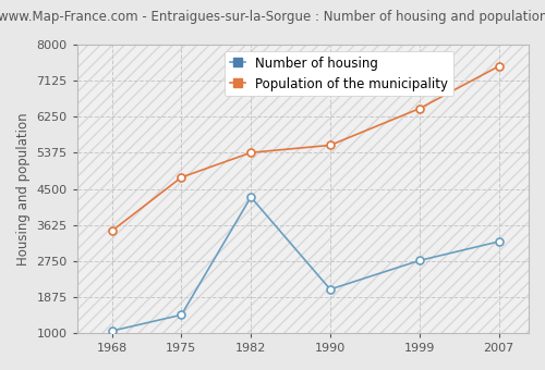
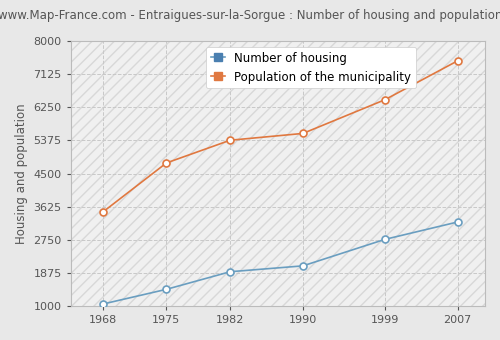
Number of housing/1982: 4300 -> 1900
